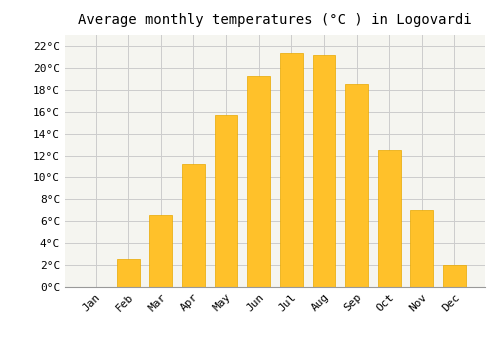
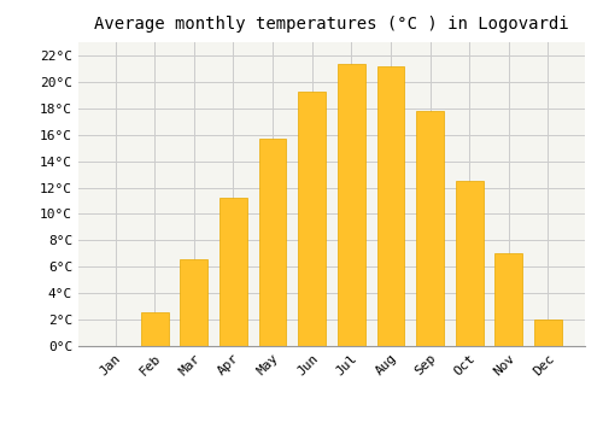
Sep: 18.5°C -> 17.8°C
